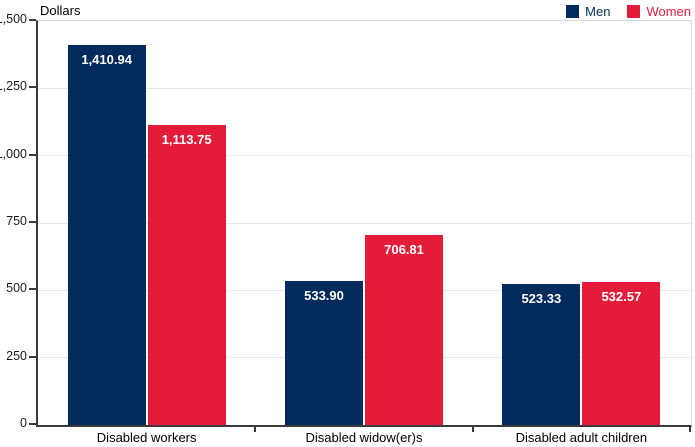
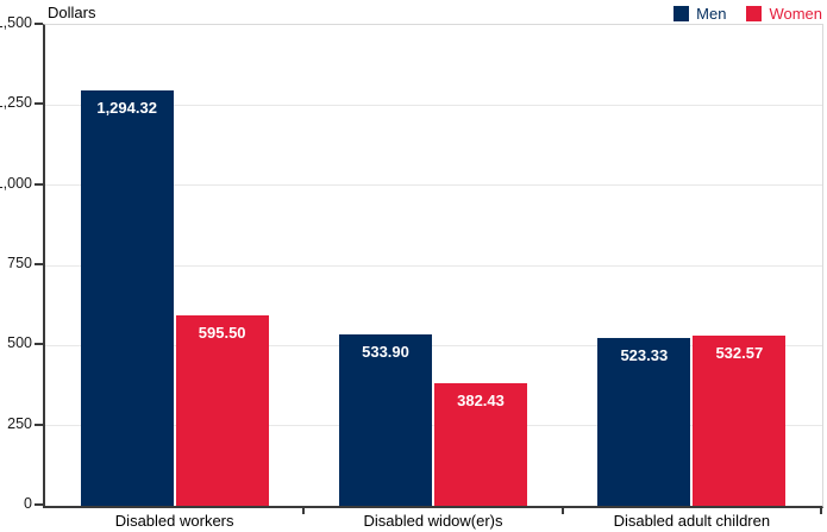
Men/Disabled workers: 1,410.94 -> 1,294.32
Women/Disabled workers: 1,113.75 -> 595.50
Women/Disabled widow(er)s: 706.81 -> 382.43
